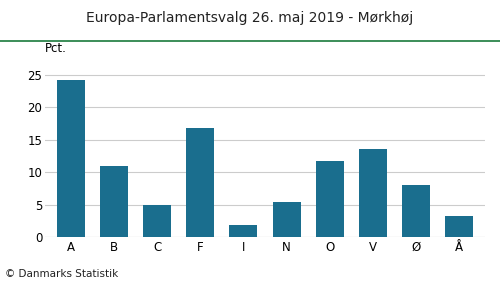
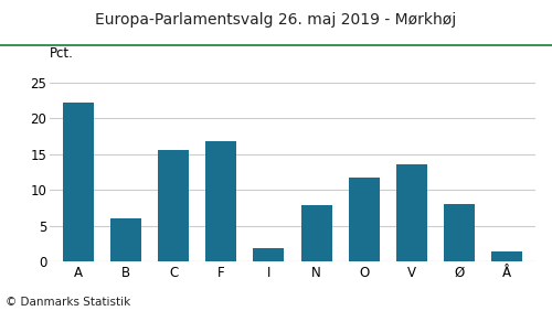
A: 24.3 -> 22.2
B: 11.0 -> 6.0
C: 4.9 -> 15.6
N: 5.4 -> 7.8
Å: 3.2 -> 1.4
